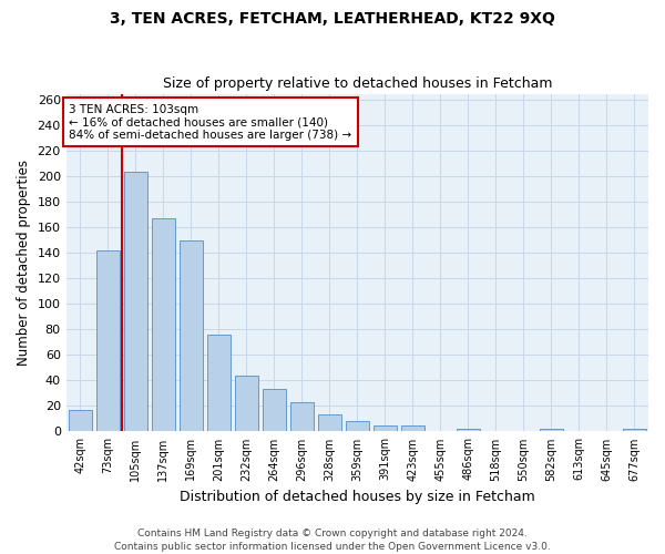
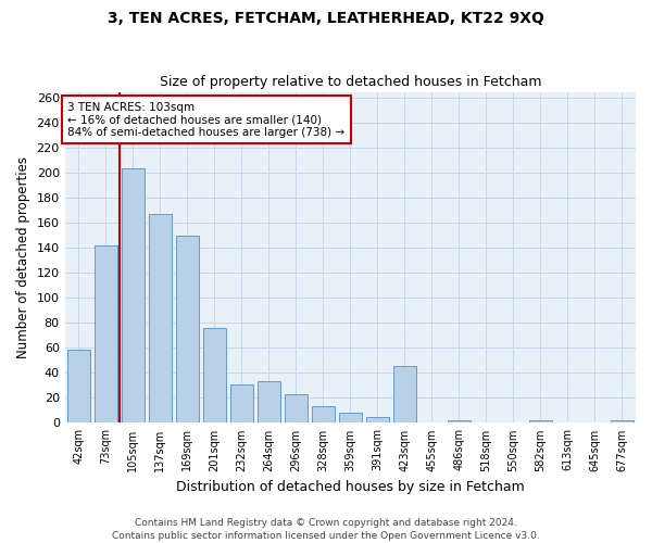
42sqm: 17 -> 59
232sqm: 44 -> 31
423sqm: 5 -> 46
